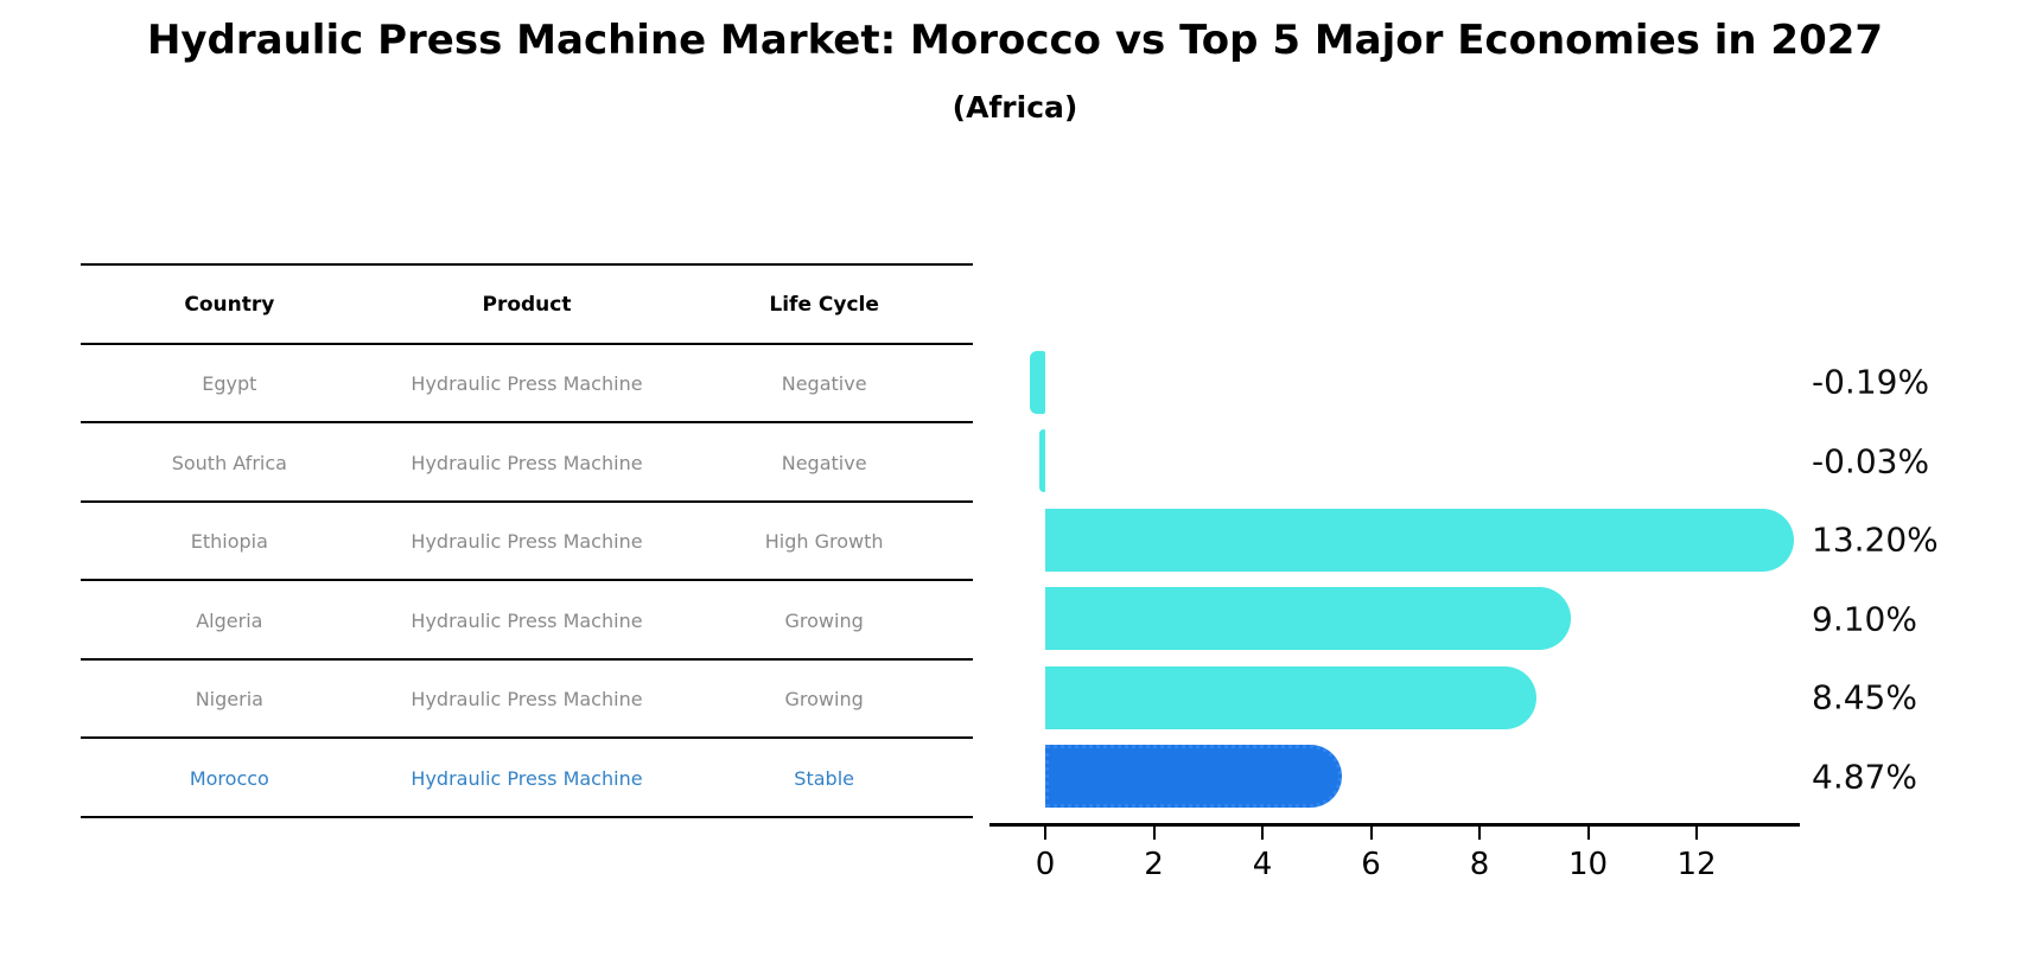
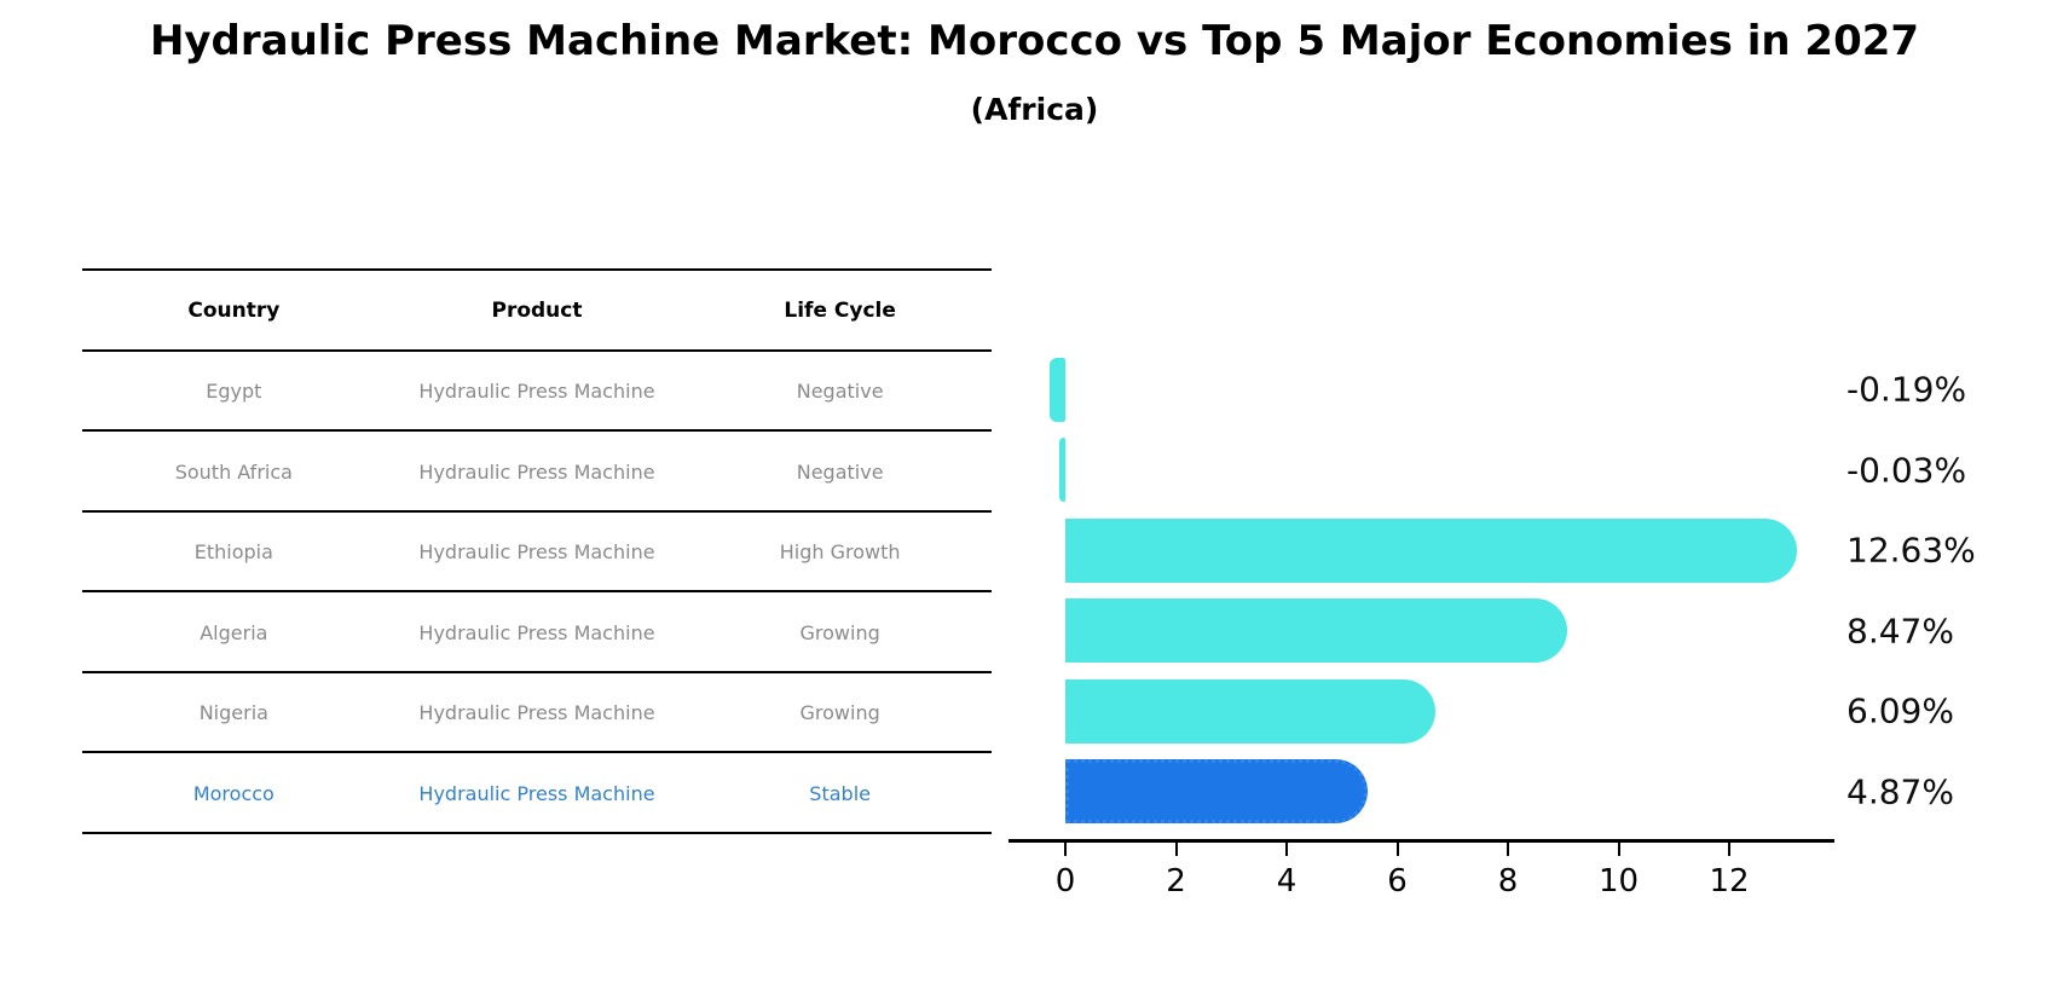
Ethiopia: 13.20% -> 12.63%
Algeria: 9.10% -> 8.47%
Nigeria: 8.45% -> 6.09%
